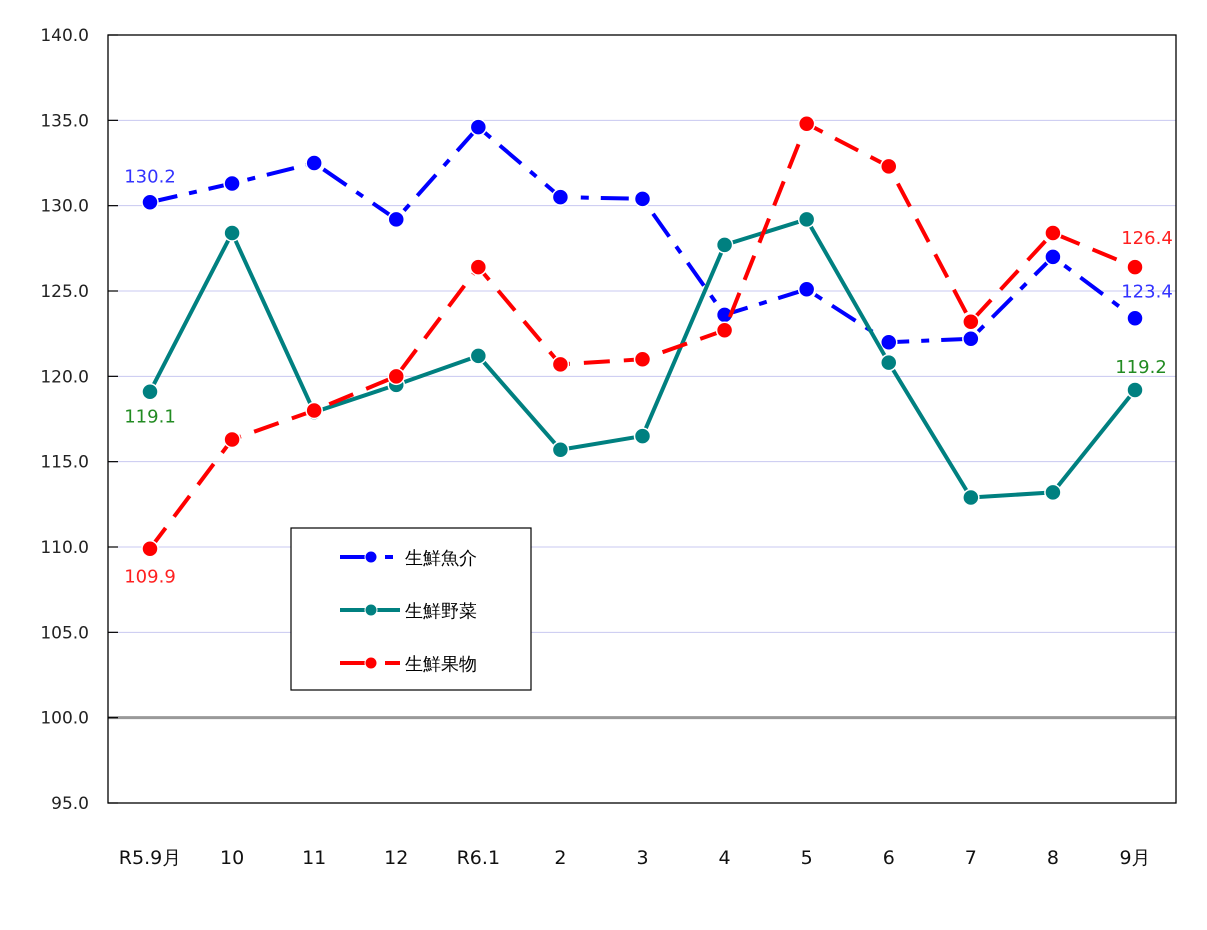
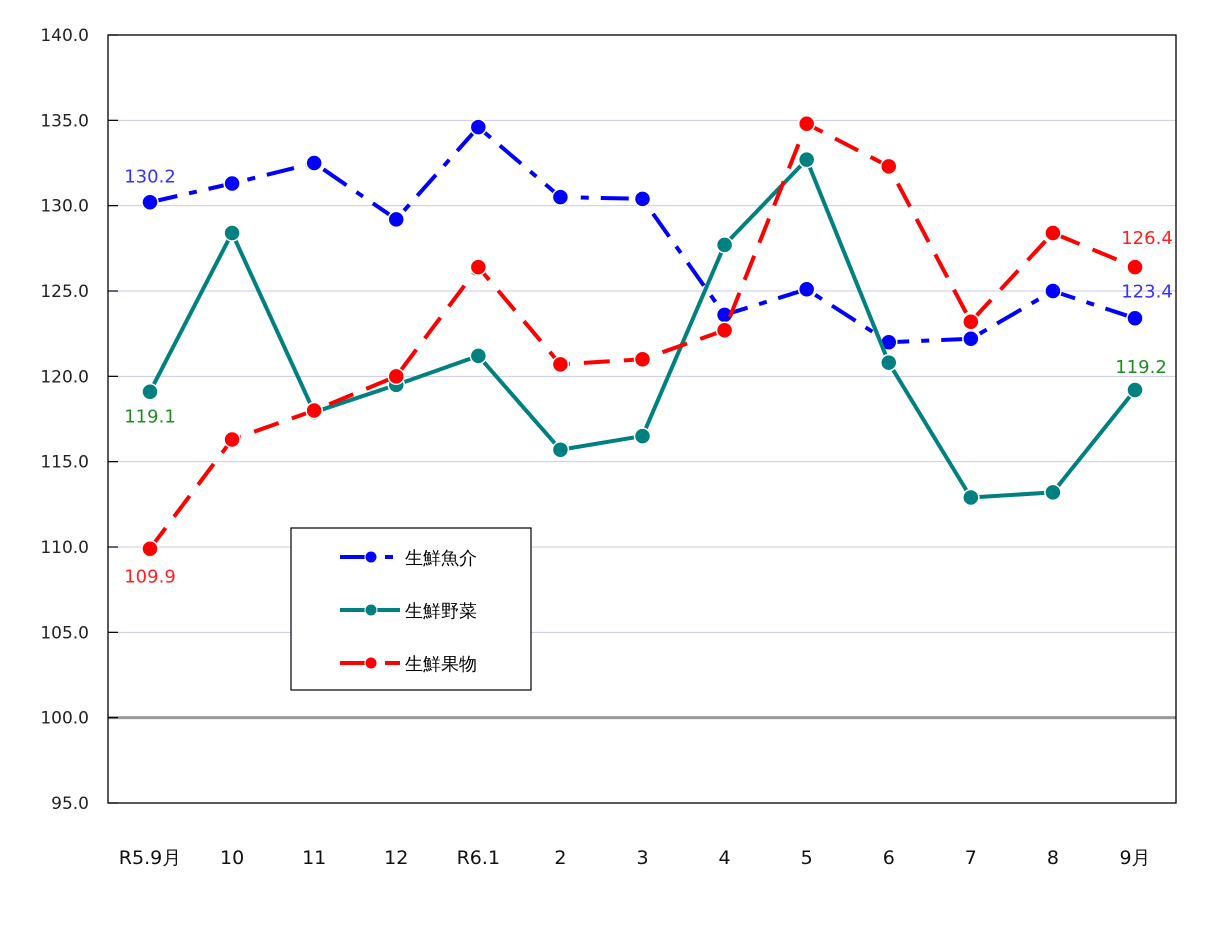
生鮮野菜/5: 129.2 -> 132.7
生鮮魚介/8: 127.0 -> 125.0
